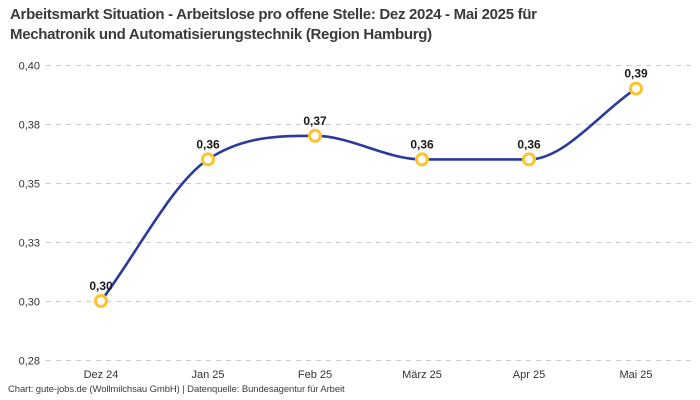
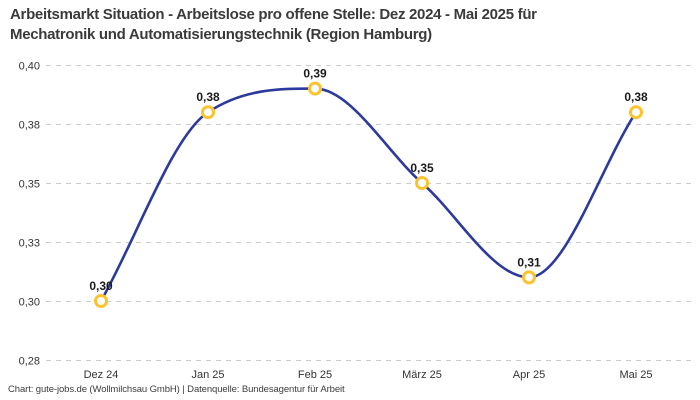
Jan 25: 0,36 -> 0,38
Feb 25: 0,37 -> 0,39
März 25: 0,36 -> 0,35
Apr 25: 0,36 -> 0,31
Mai 25: 0,39 -> 0,38
